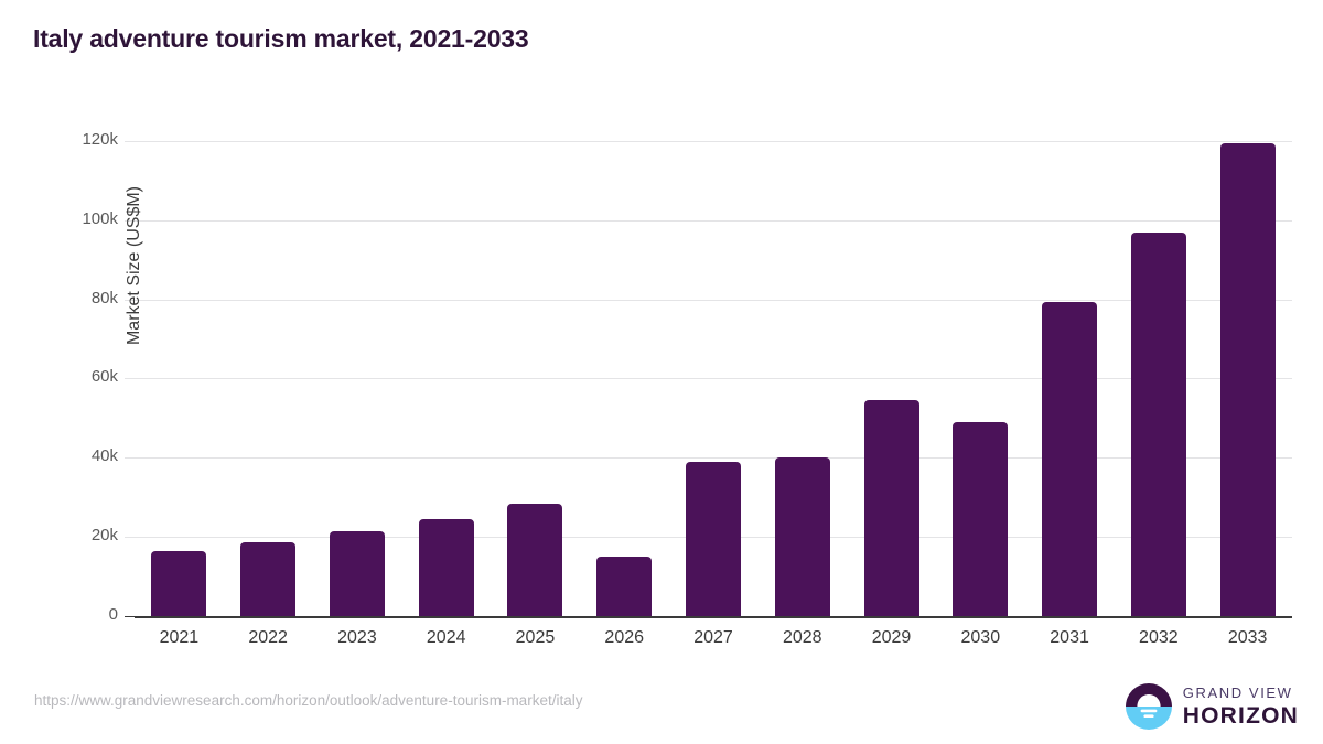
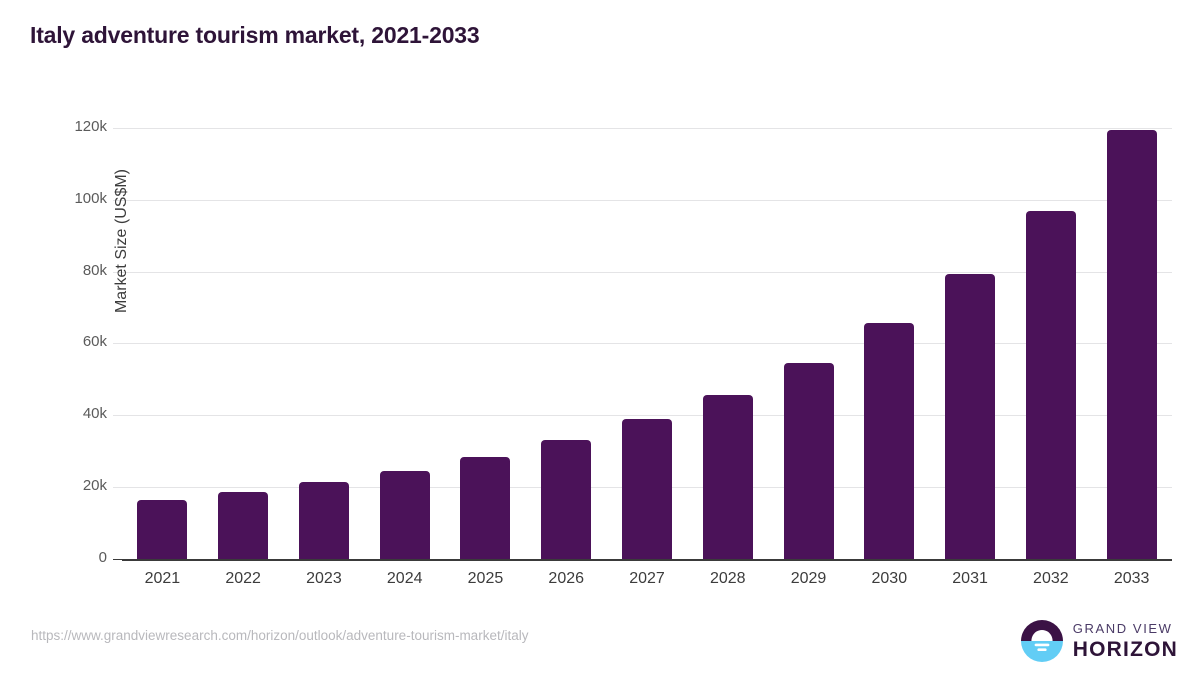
2026: 15k -> 33k
2028: 40k -> 46k
2030: 49k -> 66k
